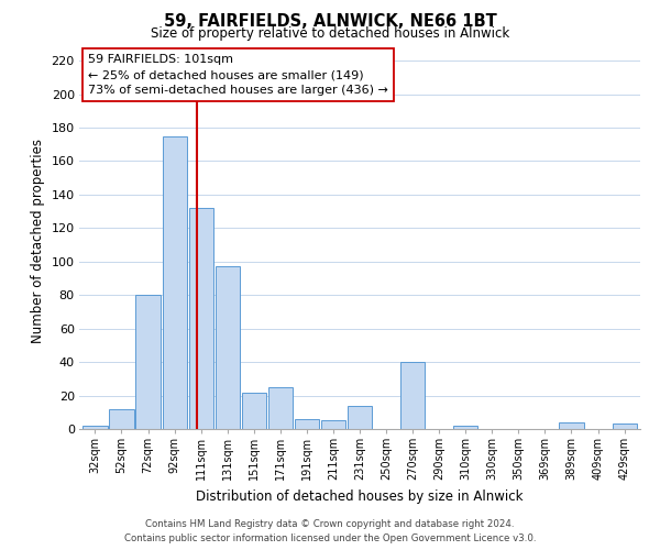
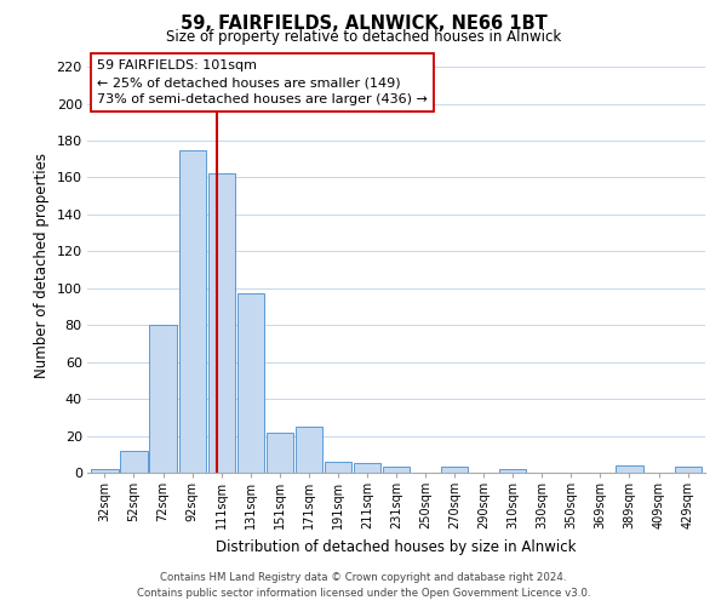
111sqm: 132 -> 162
231sqm: 14 -> 3
270sqm: 40 -> 3
